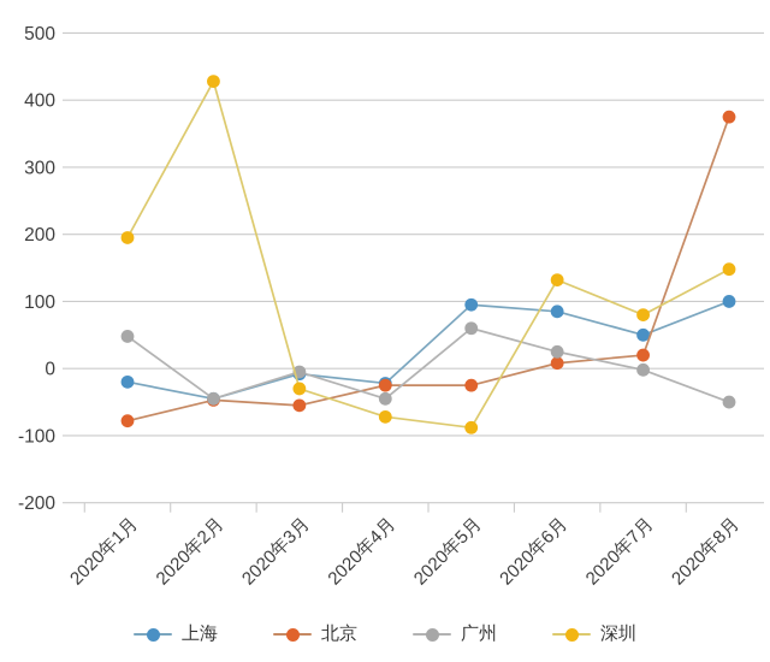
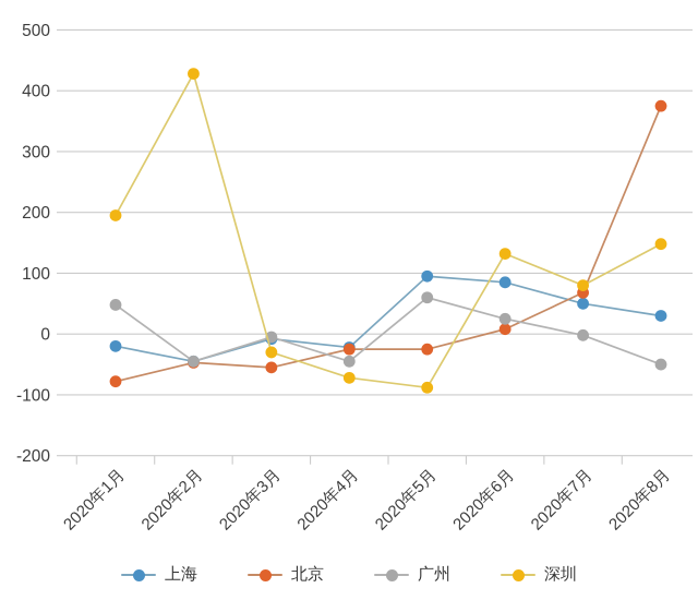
北京/2020年7月: 20 -> 70
上海/2020年8月: 100 -> 30
